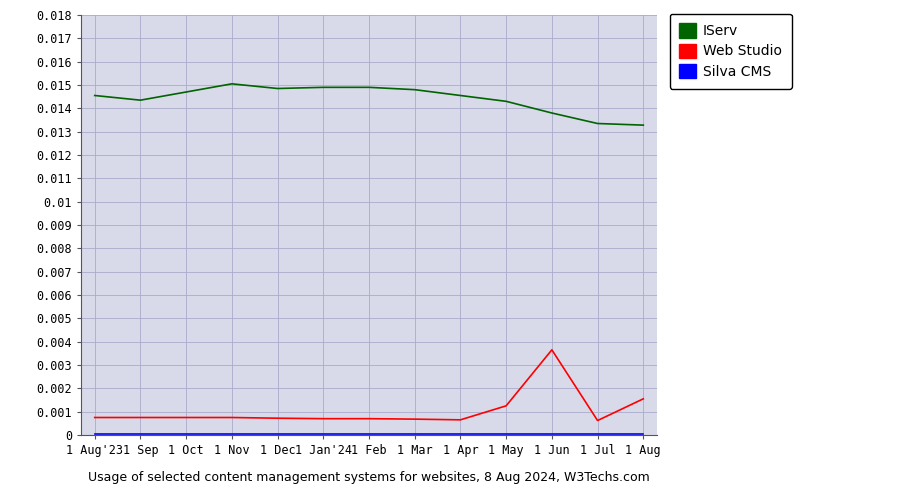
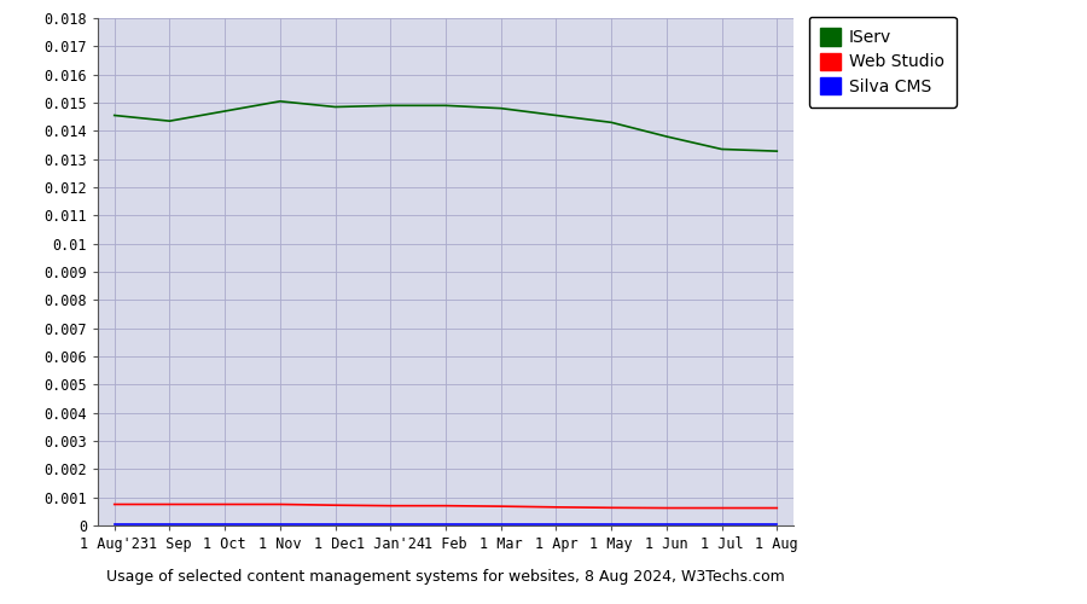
Web Studio/1 May: 0.00125 -> 0.00063
Web Studio/1 Jun: 0.00365 -> 0.00062
Web Studio/1 Aug: 0.00155 -> 0.00062
